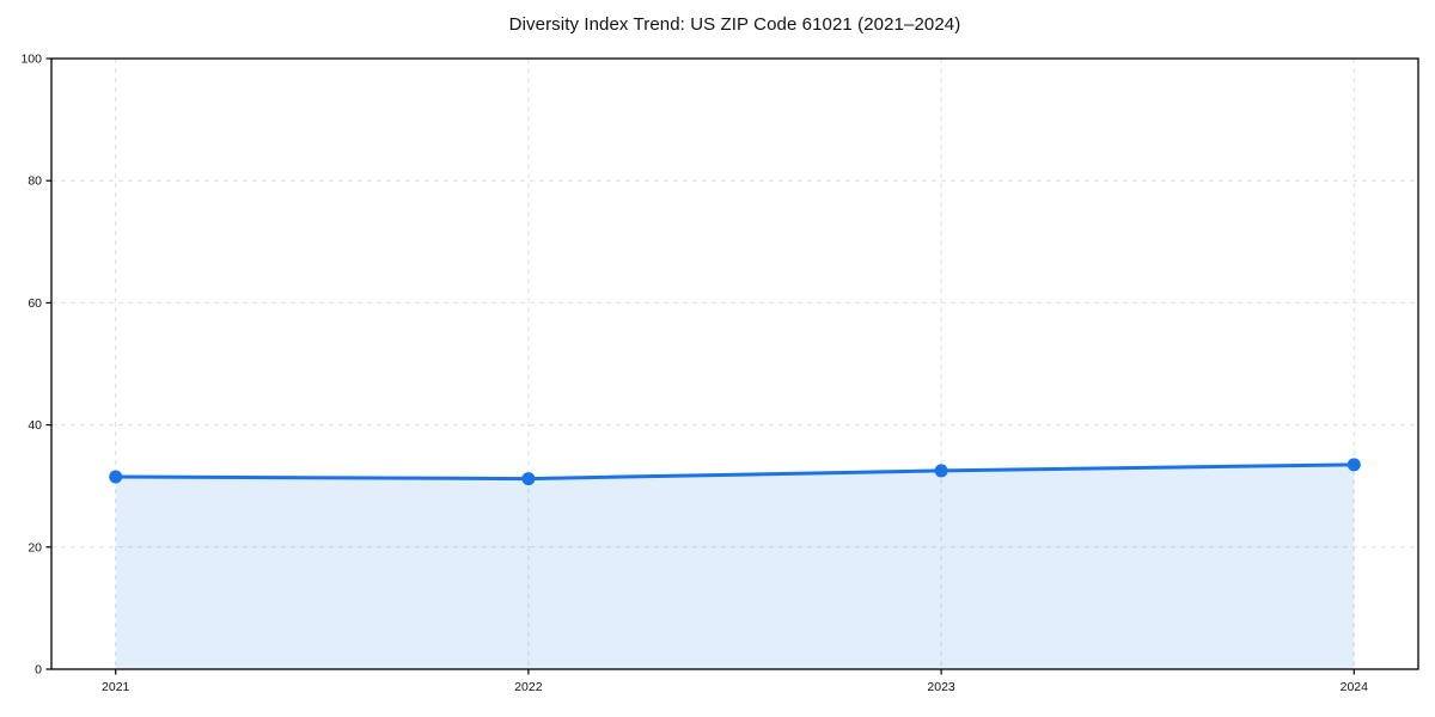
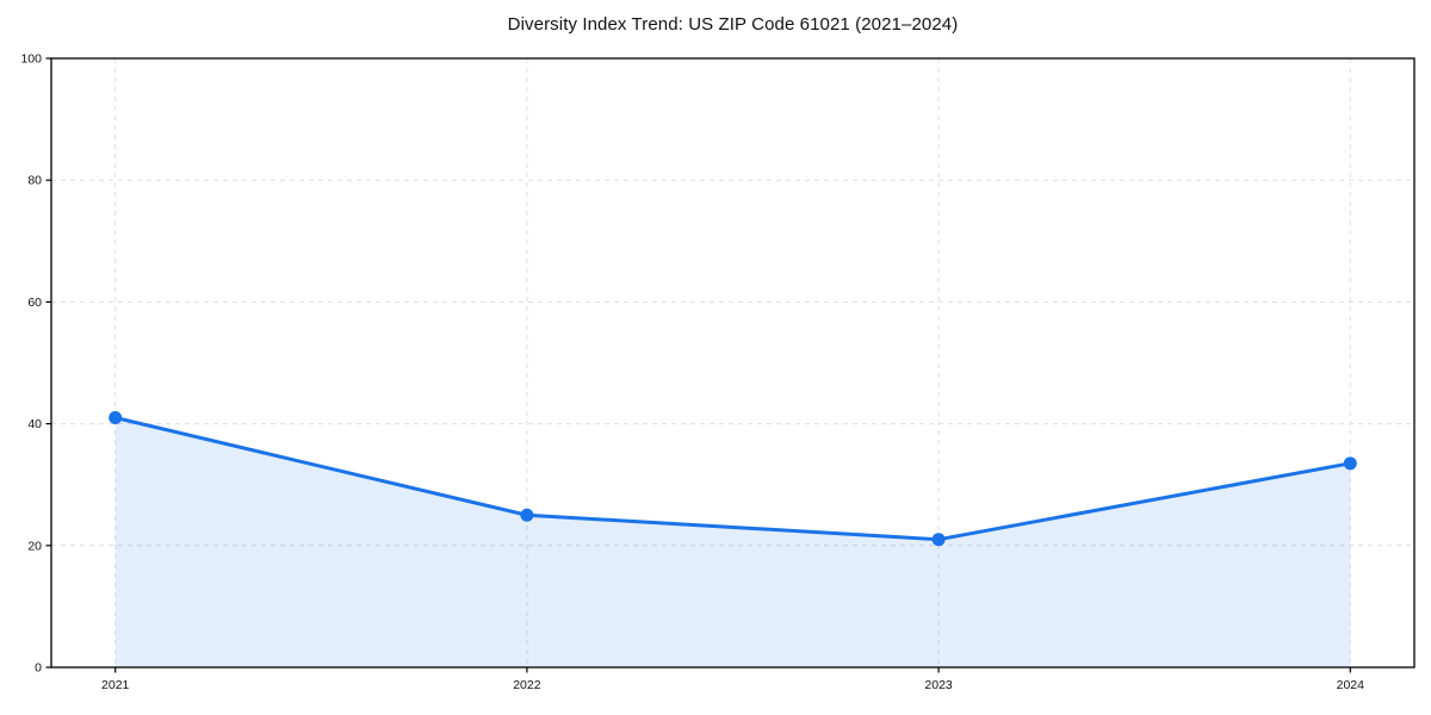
2021: 32 -> 41
2022: 31 -> 25
2023: 32 -> 21
